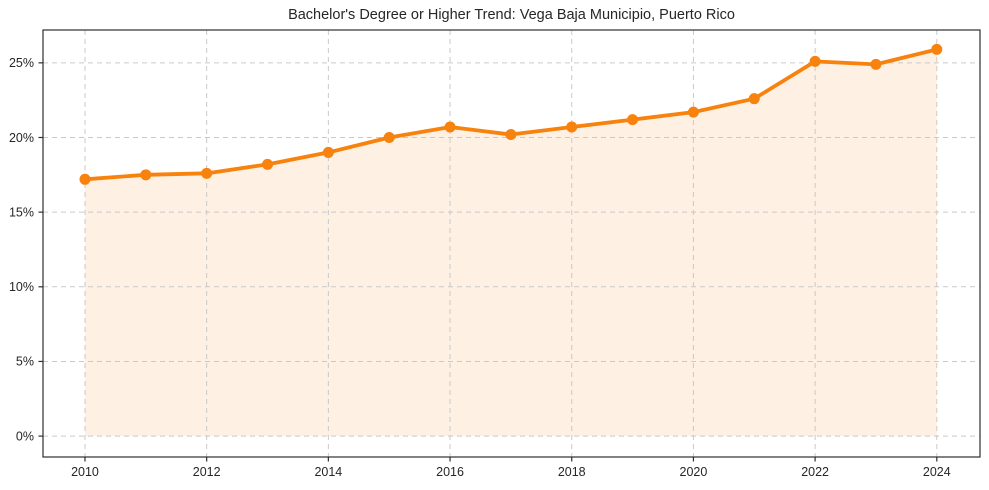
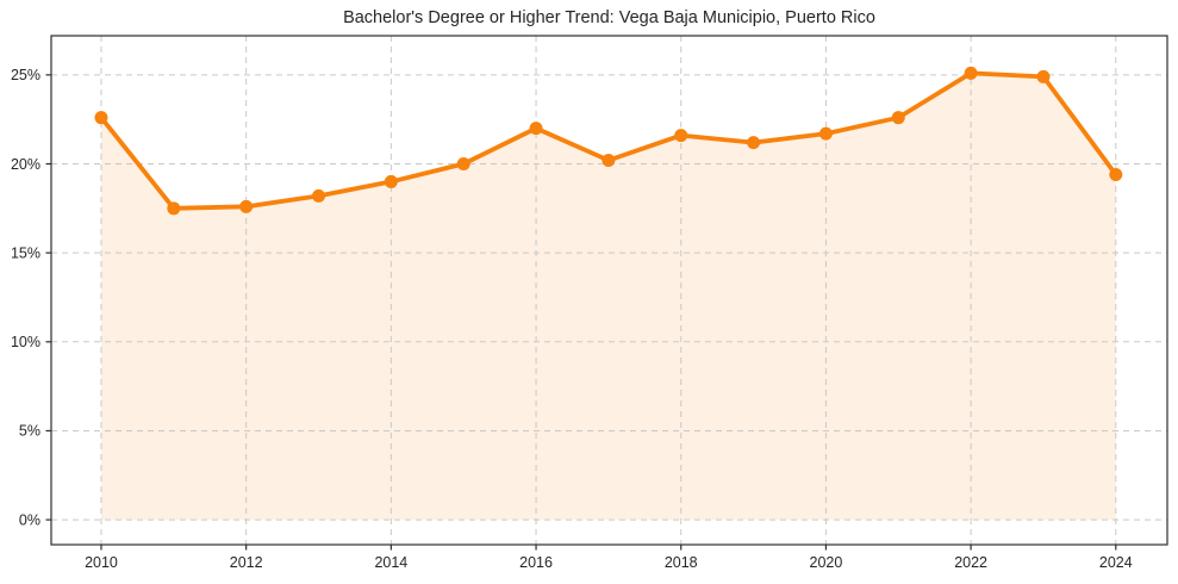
2010: 17.2% -> 22.6%
2016: 20.7% -> 22.0%
2018: 20.7% -> 21.6%
2024: 25.9% -> 19.4%
